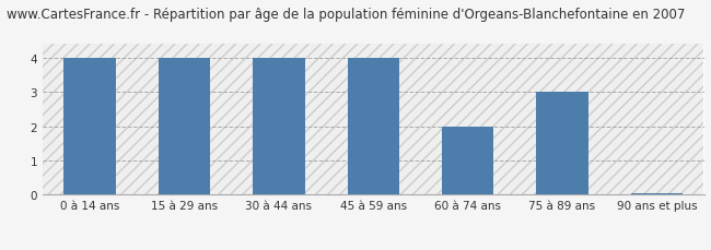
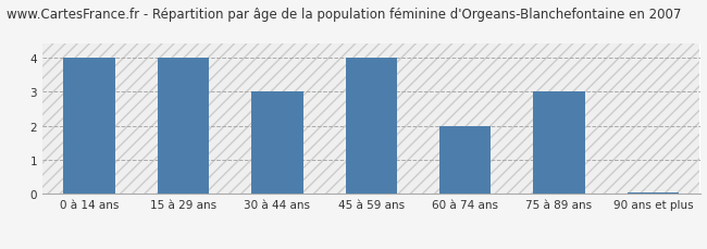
30 à 44 ans: 4.00 -> 3.00
